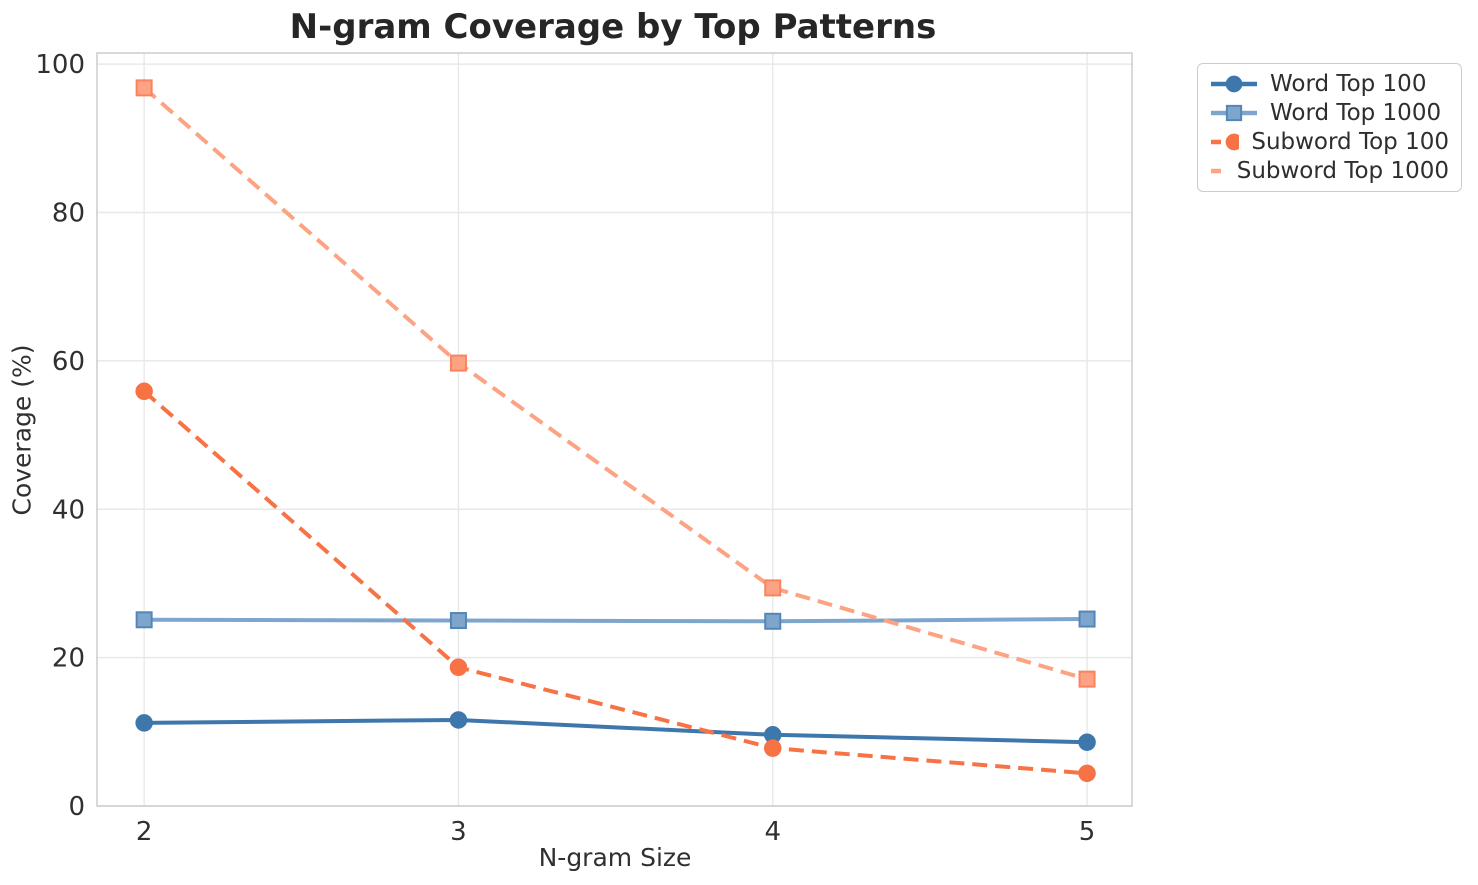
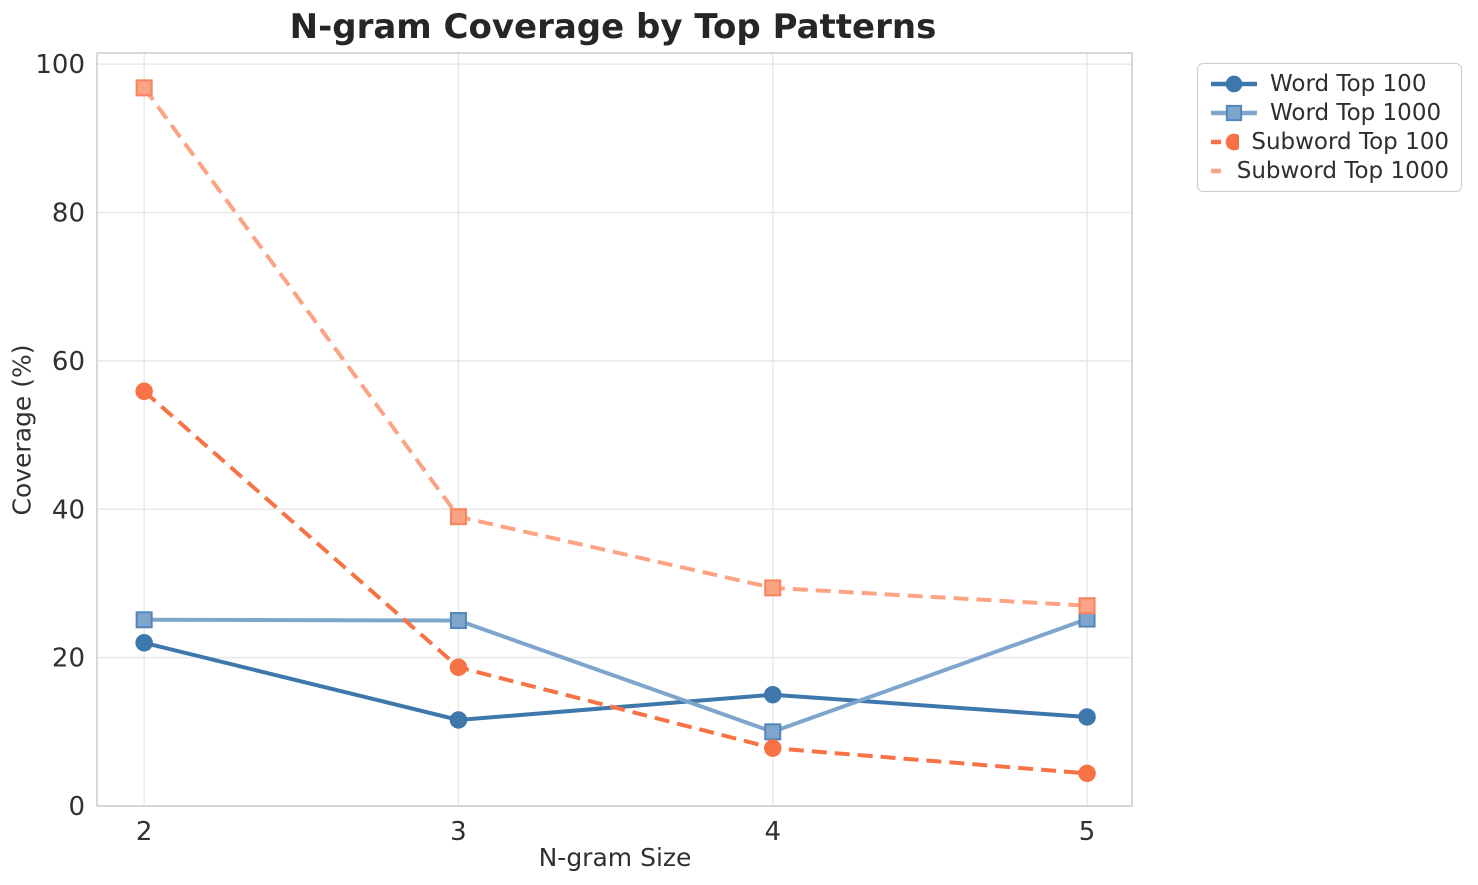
Word Top 100/2: 11 -> 22
Subword Top 1000/3: 60 -> 39
Word Top 100/4: 10 -> 15
Word Top 1000/4: 25 -> 10
Word Top 100/5: 9 -> 12
Subword Top 1000/5: 17 -> 27
